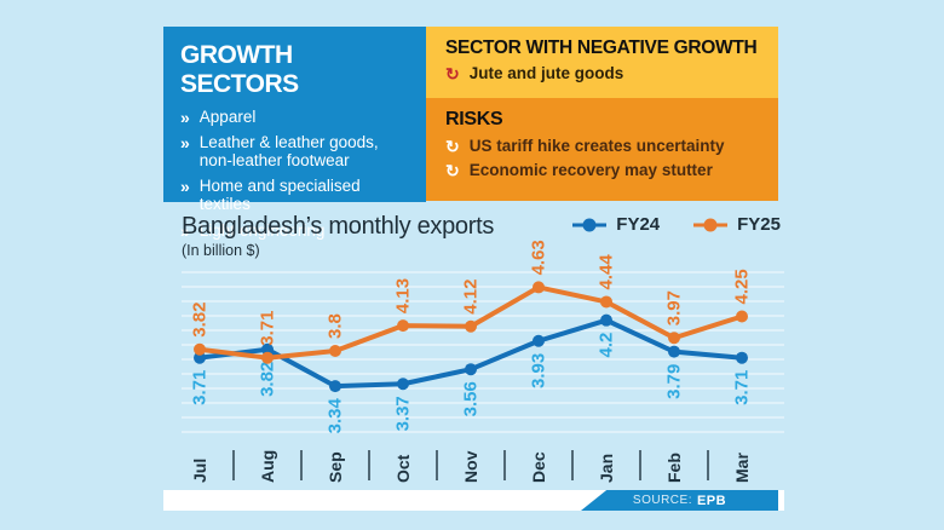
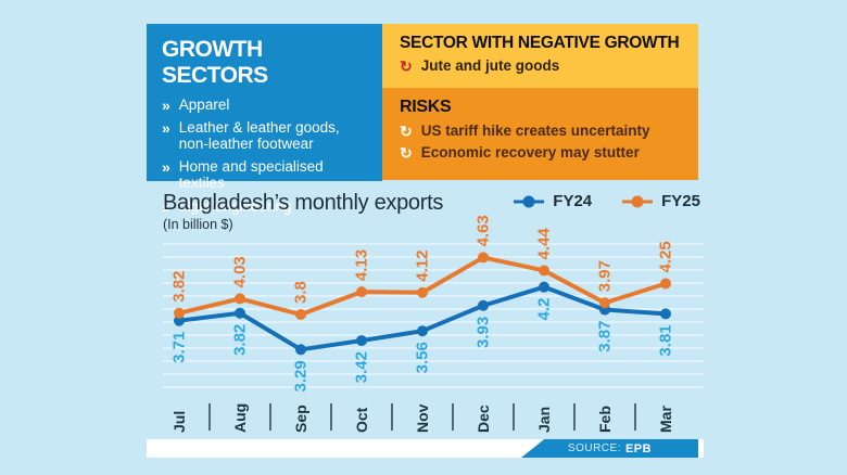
FY25/Aug: 3.71 -> 4.03
FY24/Sep: 3.34 -> 3.29
FY24/Oct: 3.37 -> 3.42
FY24/Feb: 3.79 -> 3.87
FY24/Mar: 3.71 -> 3.81
